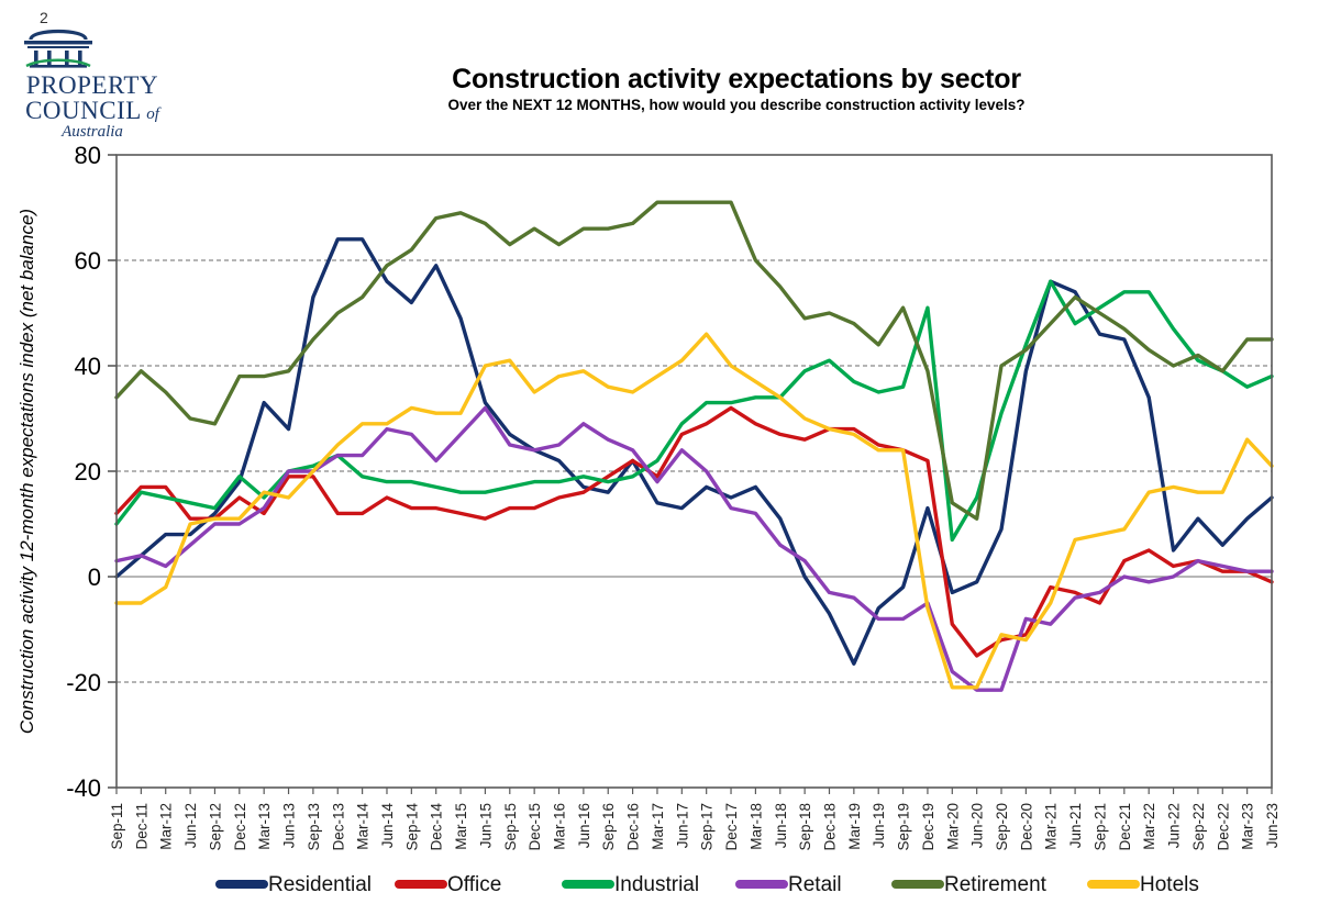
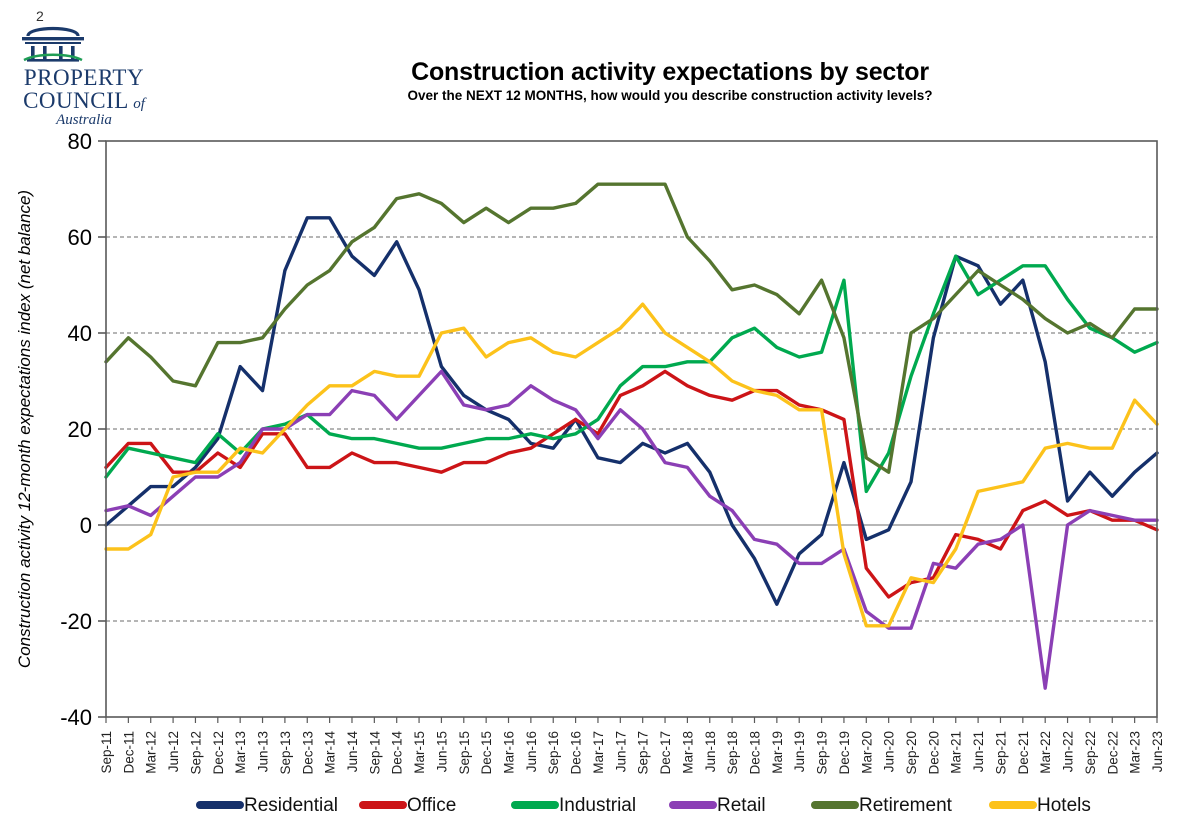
Residential/Dec-21: 45 -> 51
Retail/Mar-22: -1 -> -34
